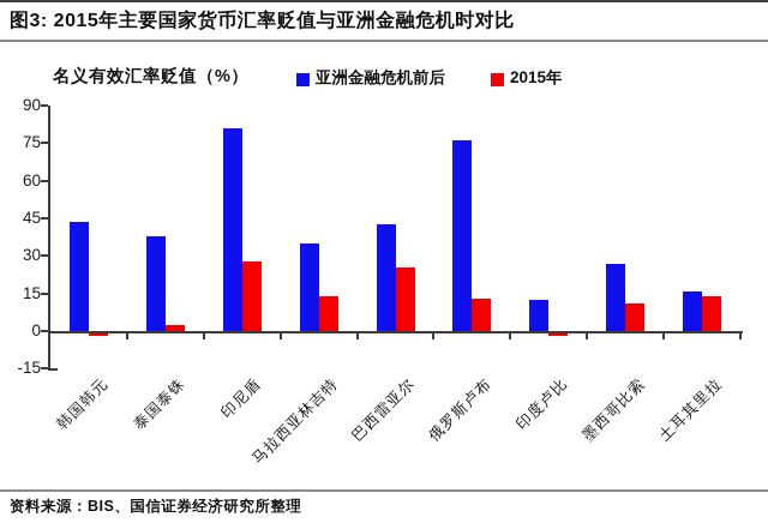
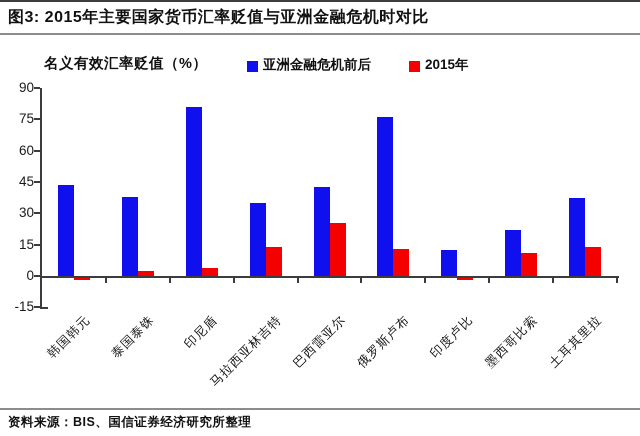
2015年/印尼盾: 28 -> 4
亚洲金融危机前后/墨西哥比索: 27 -> 22
亚洲金融危机前后/土耳其里拉: 16 -> 38
